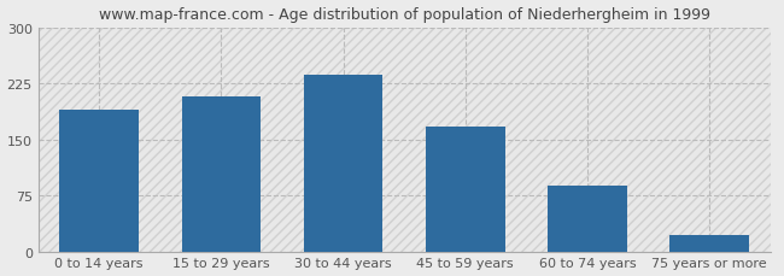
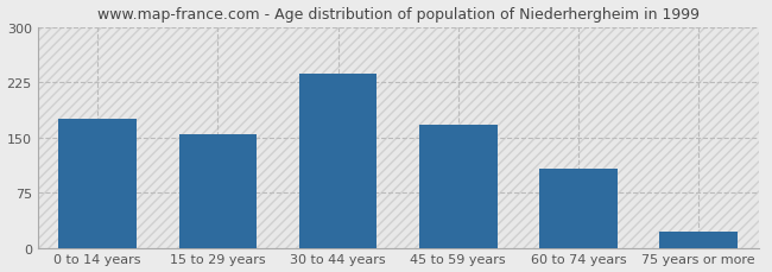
0 to 14 years: 190 -> 175
15 to 29 years: 208 -> 155
60 to 74 years: 88 -> 107
